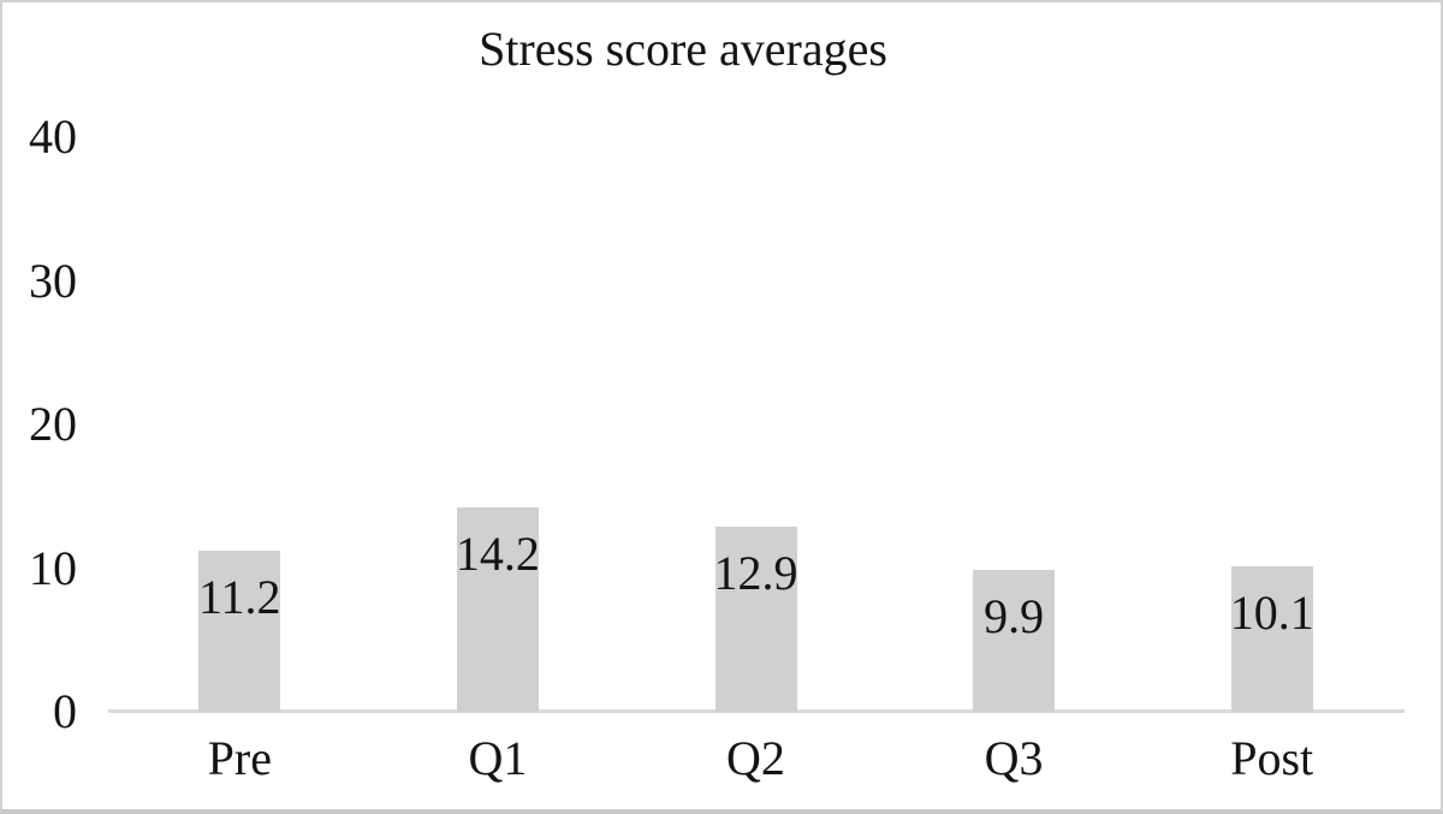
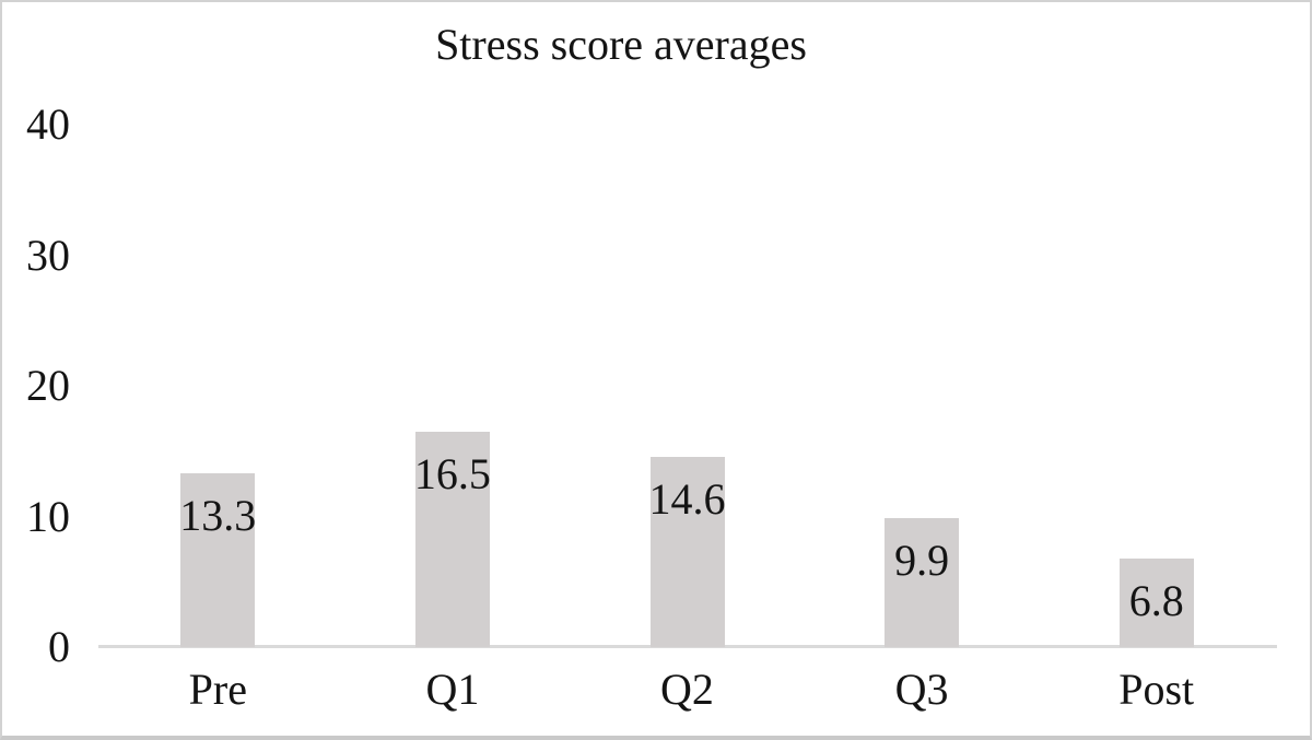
Pre: 11.2 -> 13.3
Q1: 14.2 -> 16.5
Q2: 12.9 -> 14.6
Post: 10.1 -> 6.8
